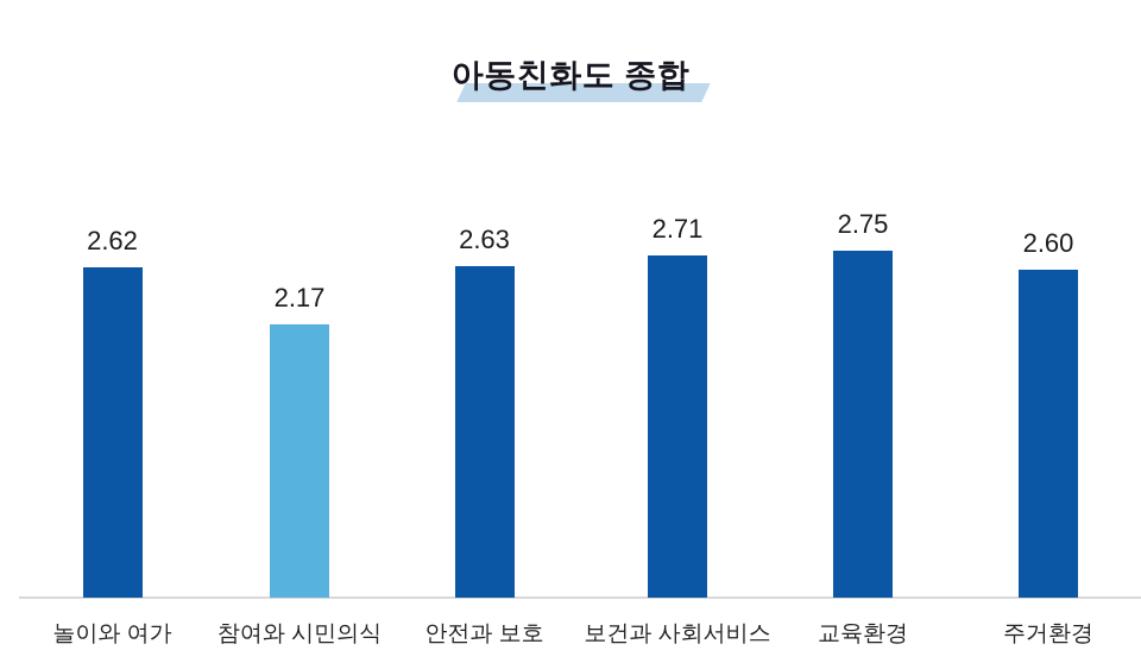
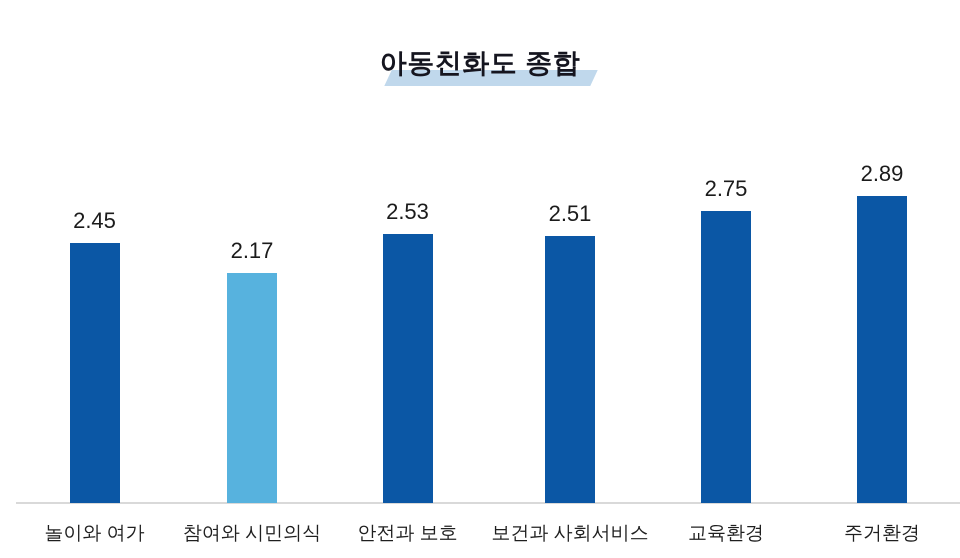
놀이와 여가: 2.62 -> 2.45
안전과 보호: 2.63 -> 2.53
보건과 사회서비스: 2.71 -> 2.51
주거환경: 2.60 -> 2.89
